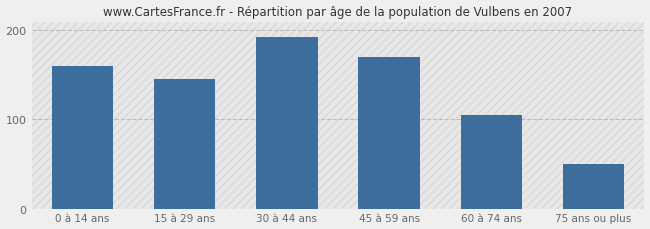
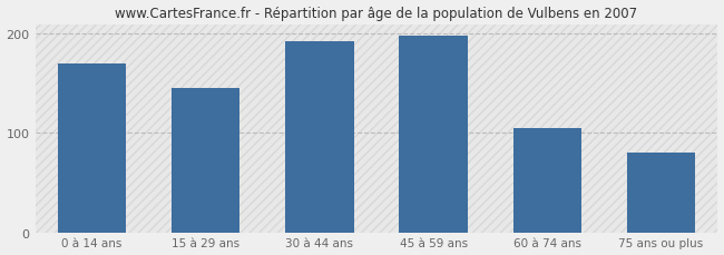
0 à 14 ans: 160 -> 170
45 à 59 ans: 170 -> 198
75 ans ou plus: 50 -> 80
